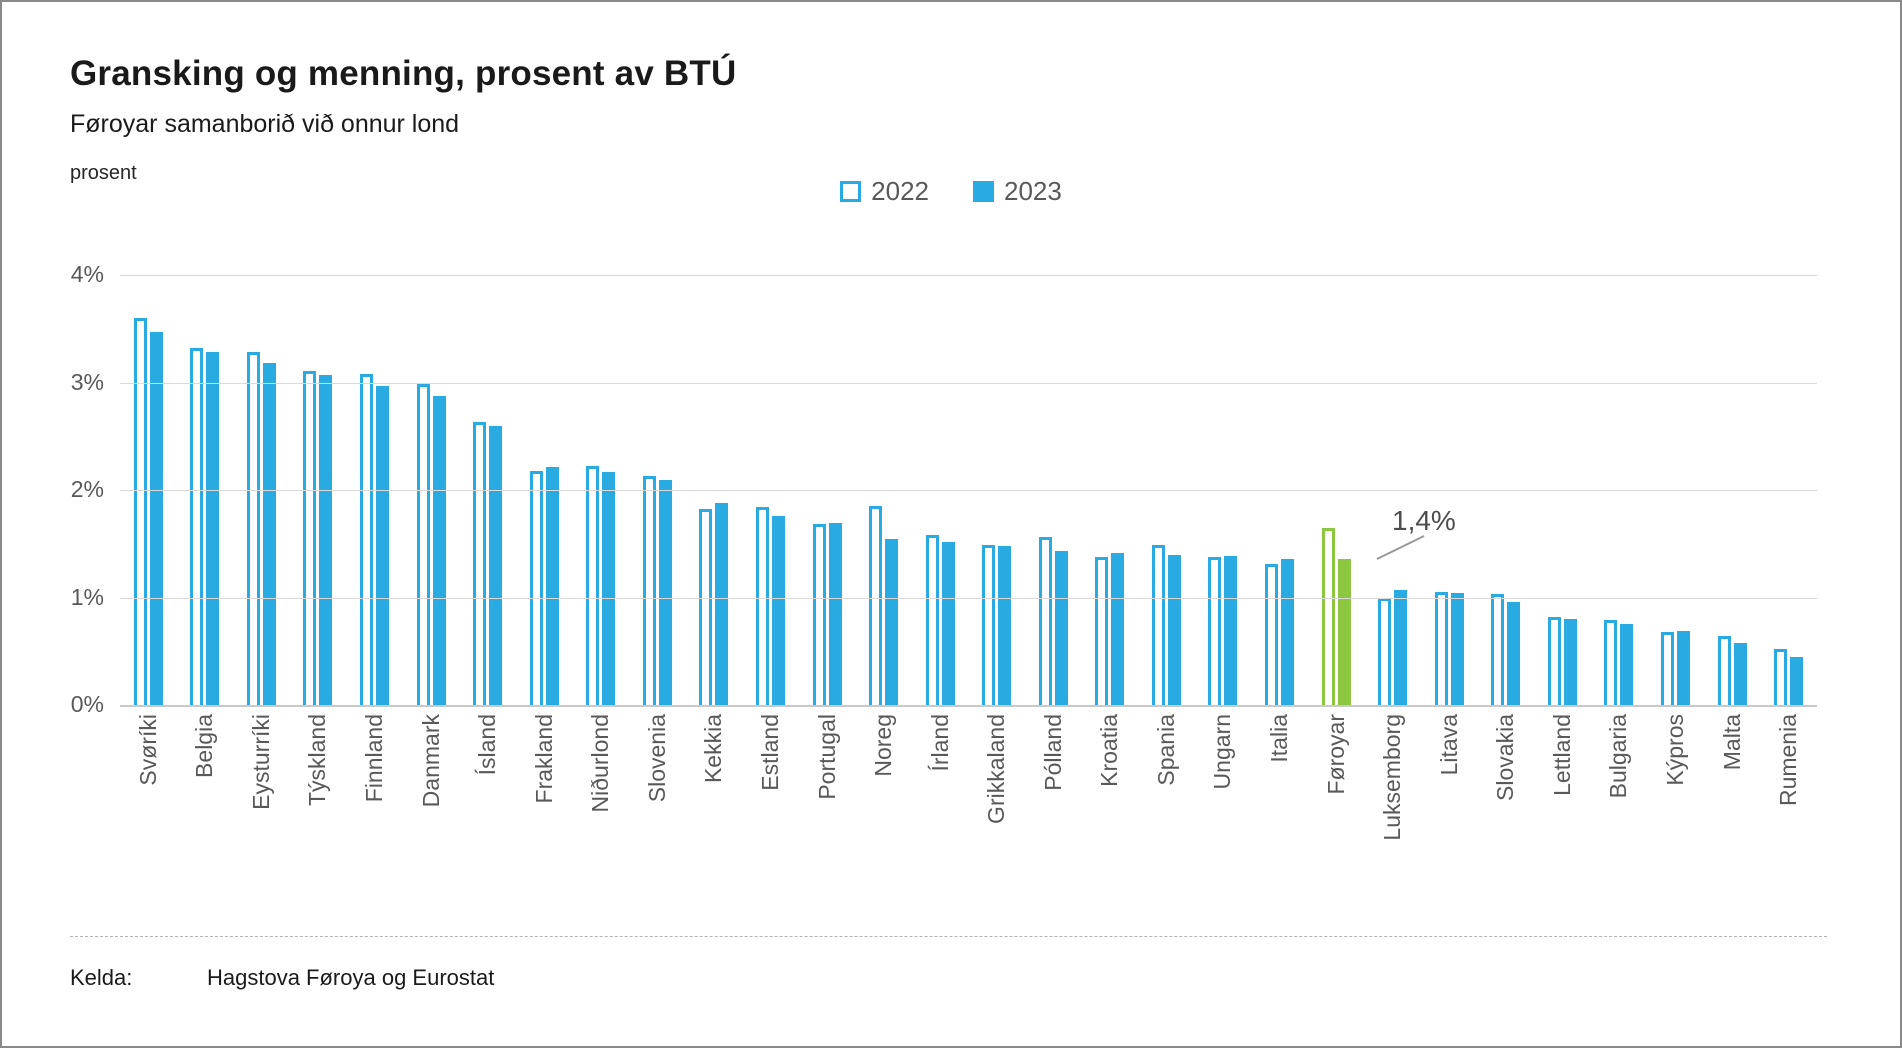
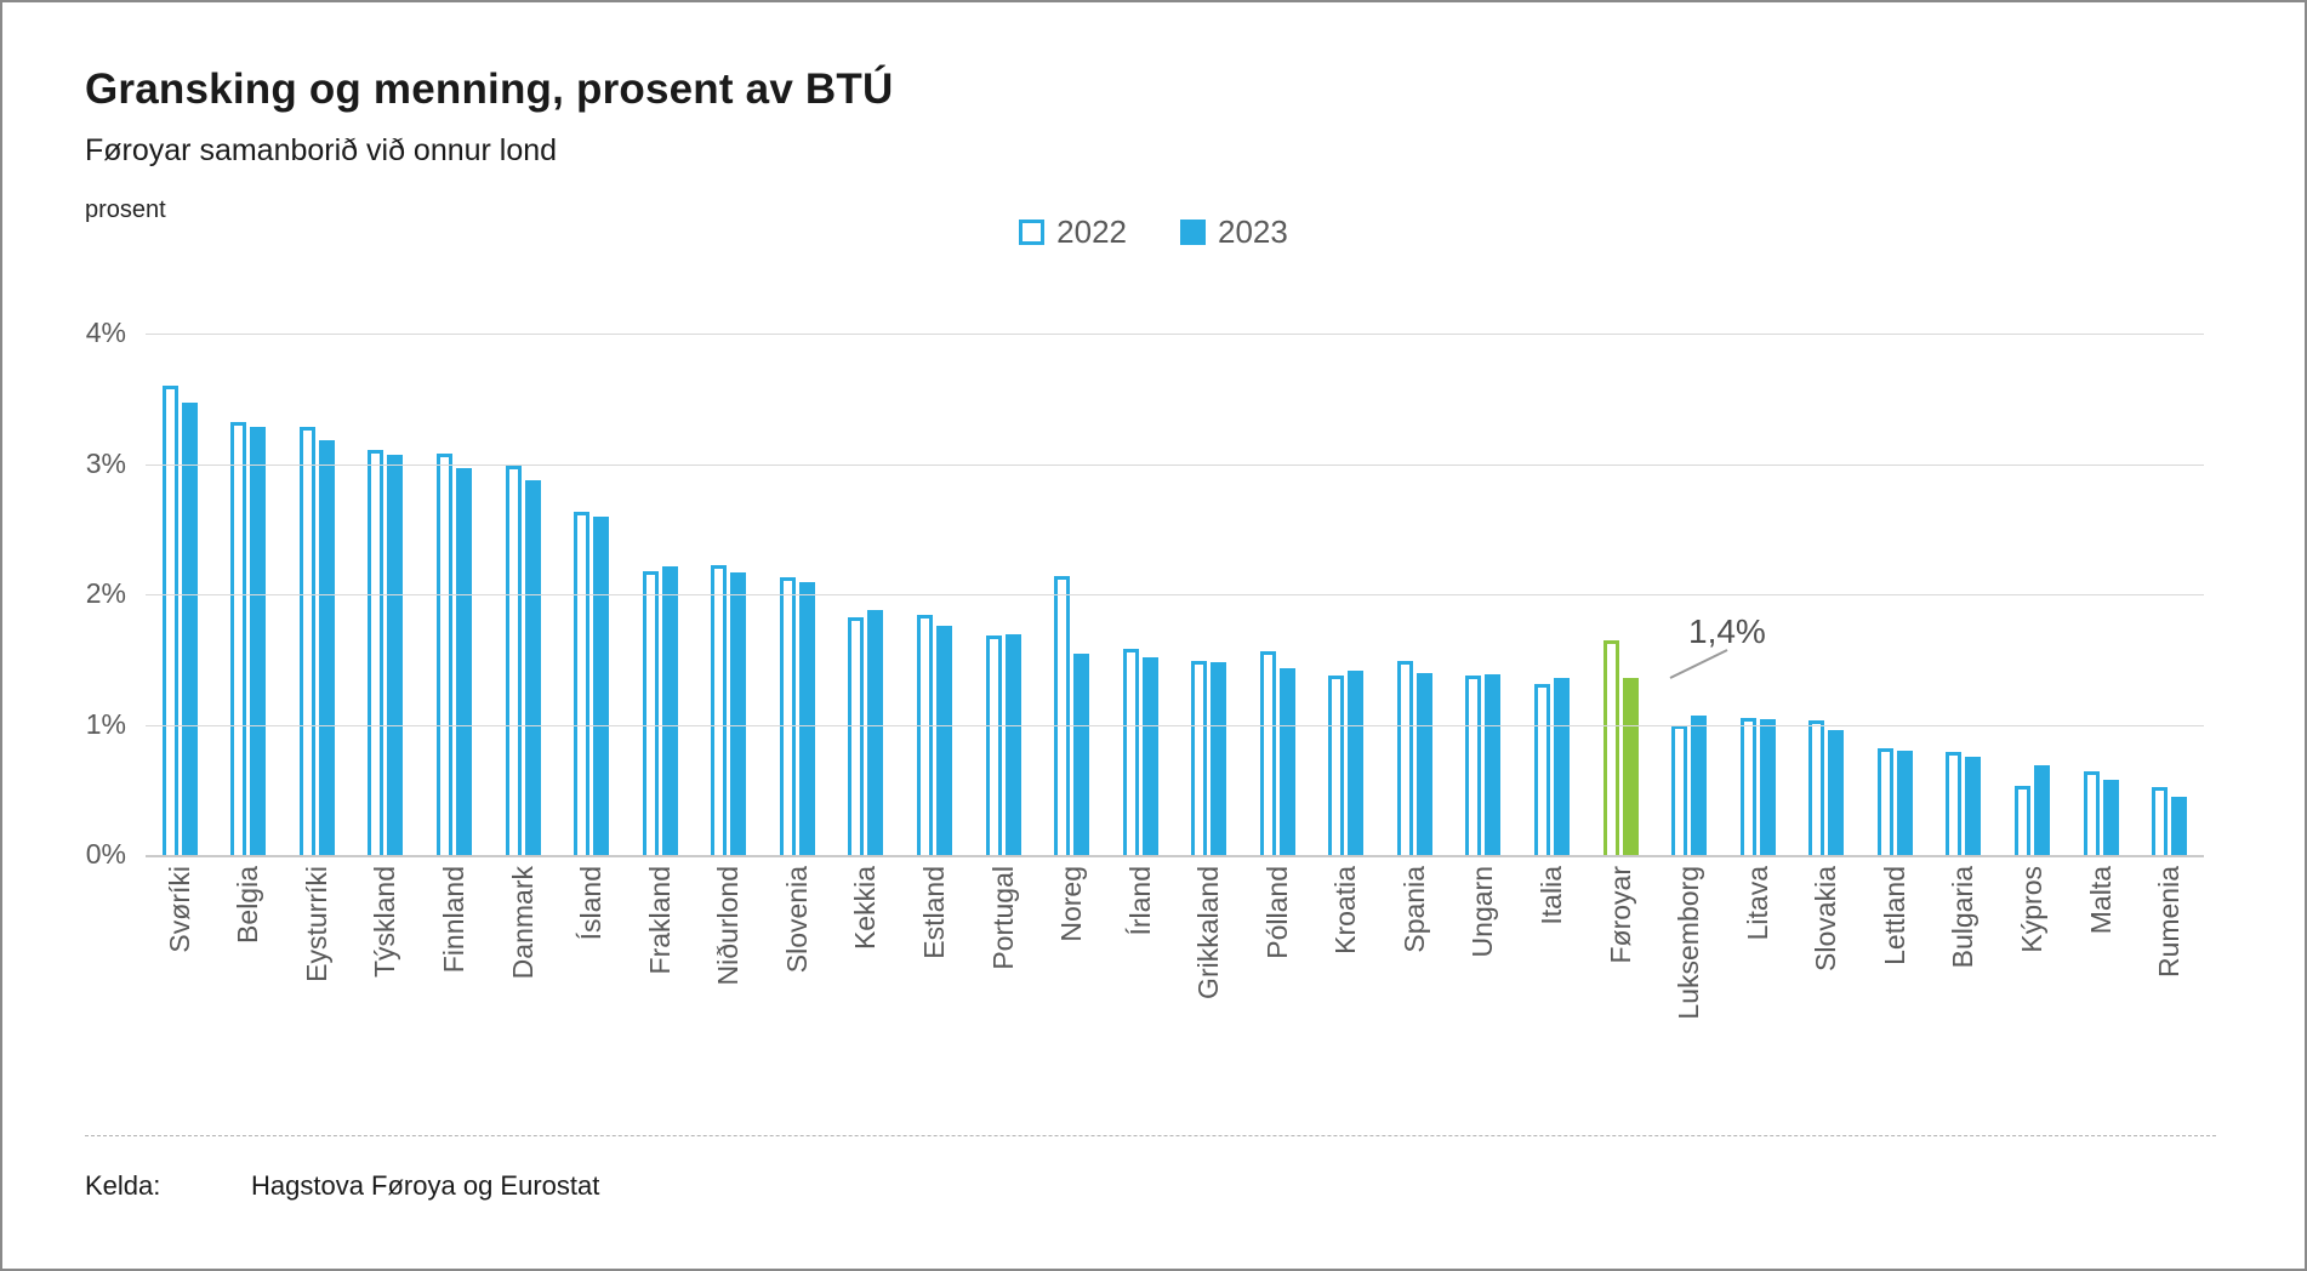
2022/Noreg: 1.85% -> 2.14%
2022/Kýpros: 0.68% -> 0.53%
